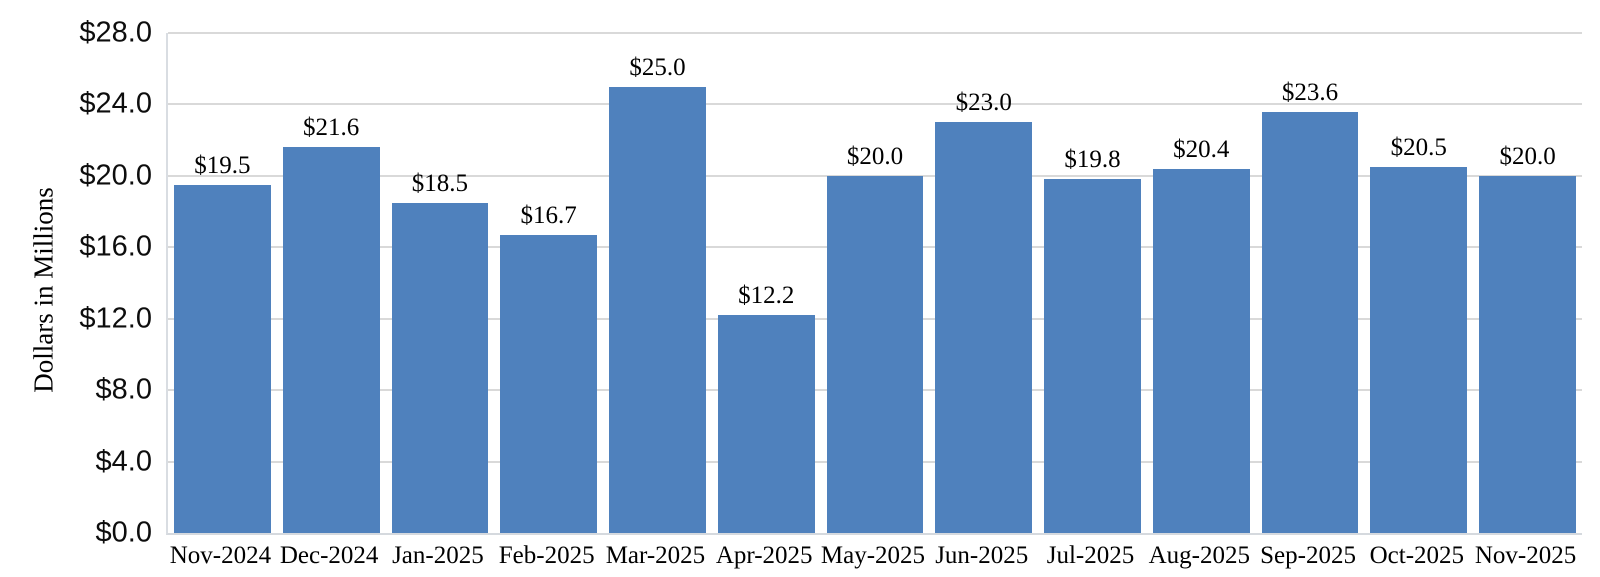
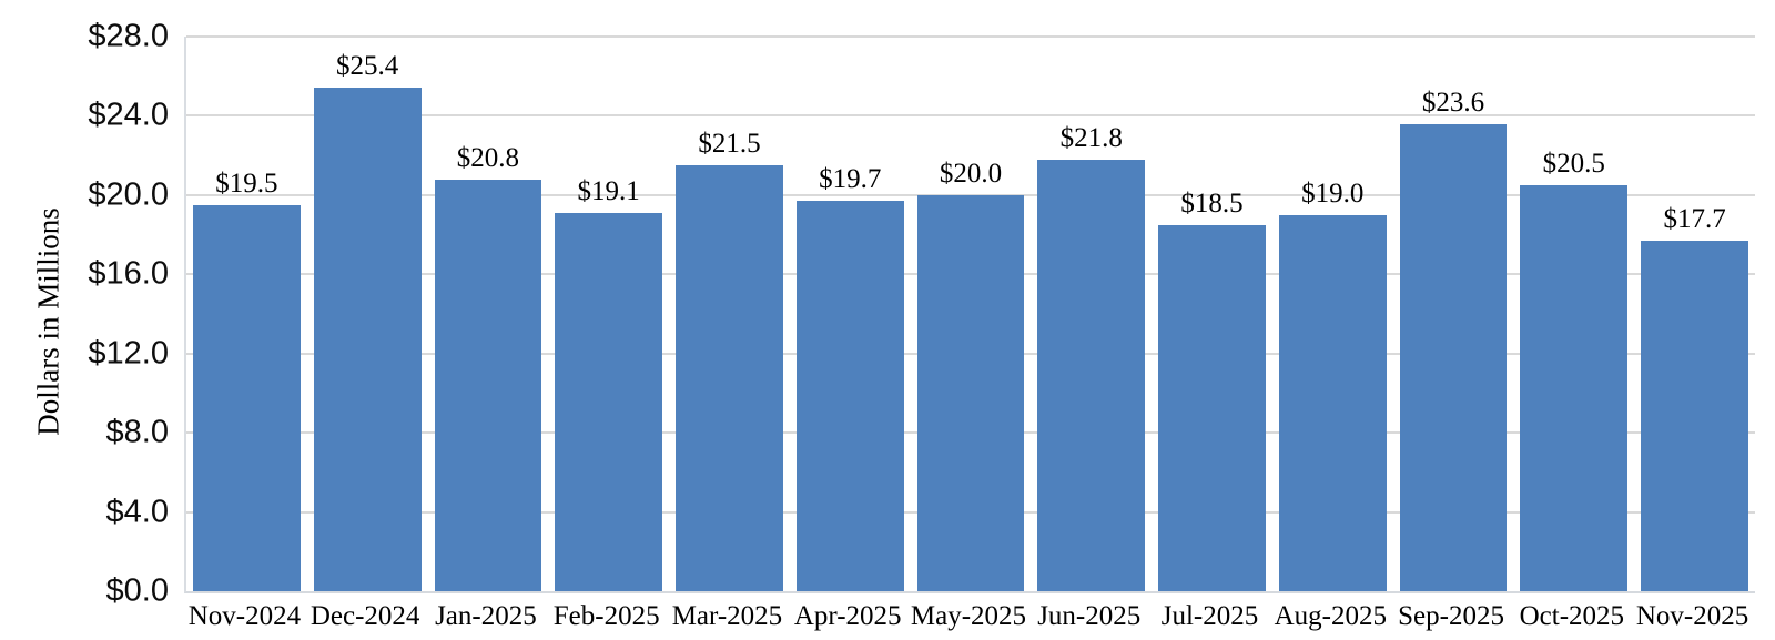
Dec-2024: $21.6 -> $25.4
Jan-2025: $18.5 -> $20.8
Feb-2025: $16.7 -> $19.1
Mar-2025: $25.0 -> $21.5
Apr-2025: $12.2 -> $19.7
Jun-2025: $23.0 -> $21.8
Jul-2025: $19.8 -> $18.5
Aug-2025: $20.4 -> $19.0
Nov-2025: $20.0 -> $17.7
